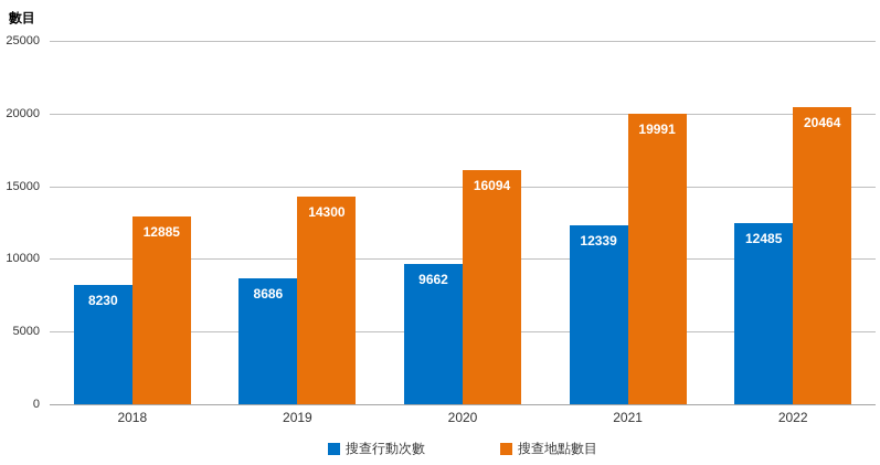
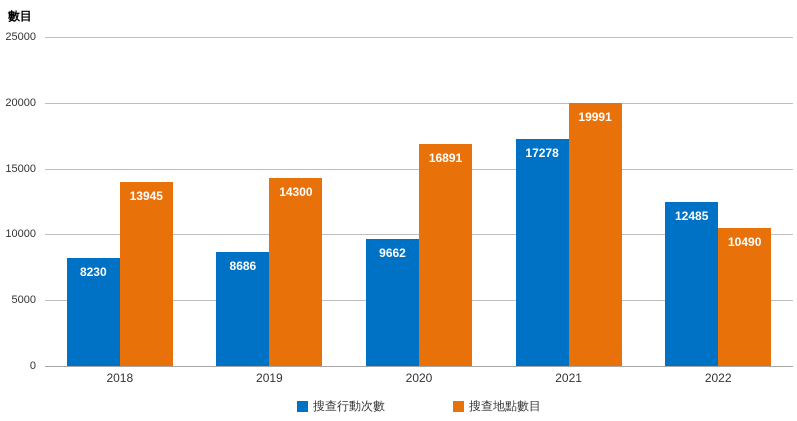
搜查地點數目/2018: 12885 -> 13945
搜查地點數目/2020: 16094 -> 16891
搜查行動次數/2021: 12339 -> 17278
搜查地點數目/2022: 20464 -> 10490
